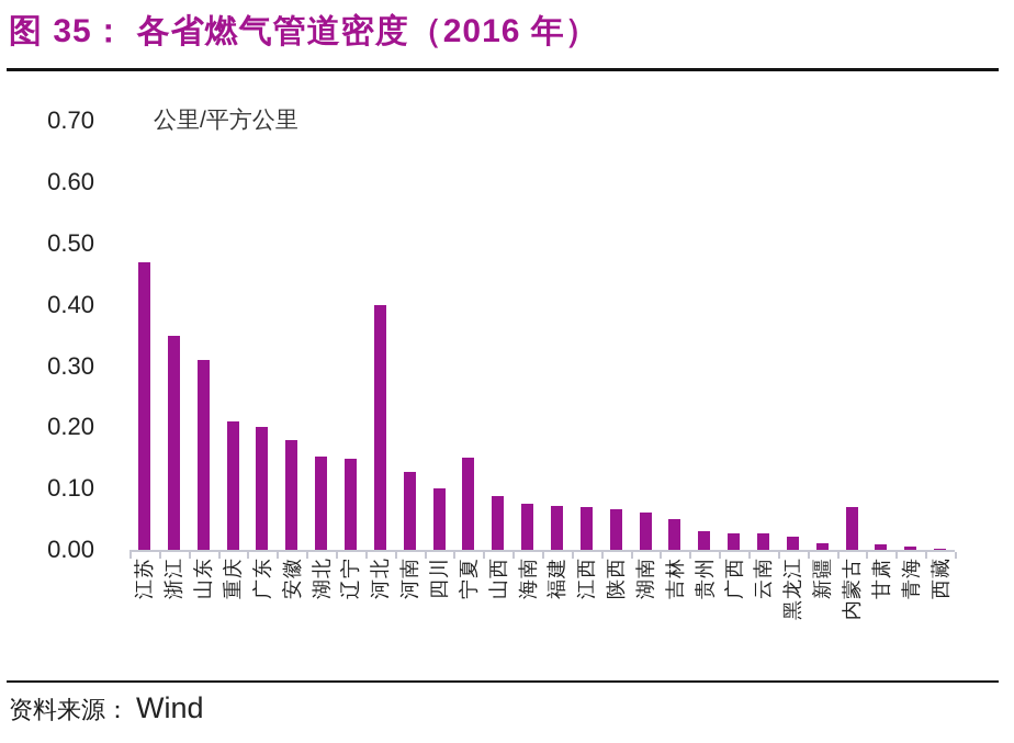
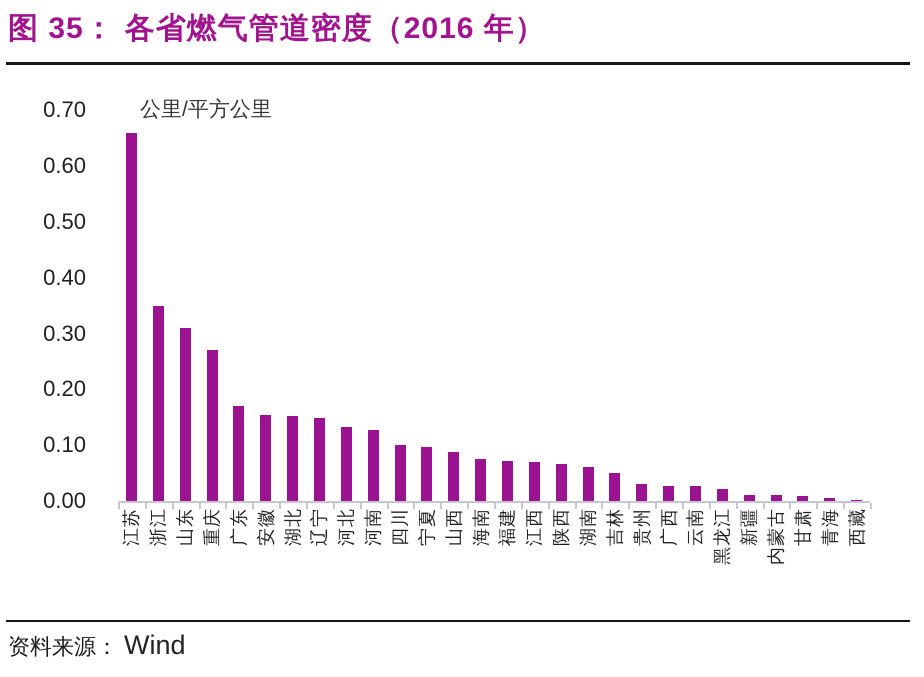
江苏: 0.47 -> 0.66
重庆: 0.21 -> 0.27
广东: 0.20 -> 0.17
安徽: 0.18 -> 0.15
河北: 0.40 -> 0.13
宁夏: 0.15 -> 0.10
内蒙古: 0.07 -> 0.01
